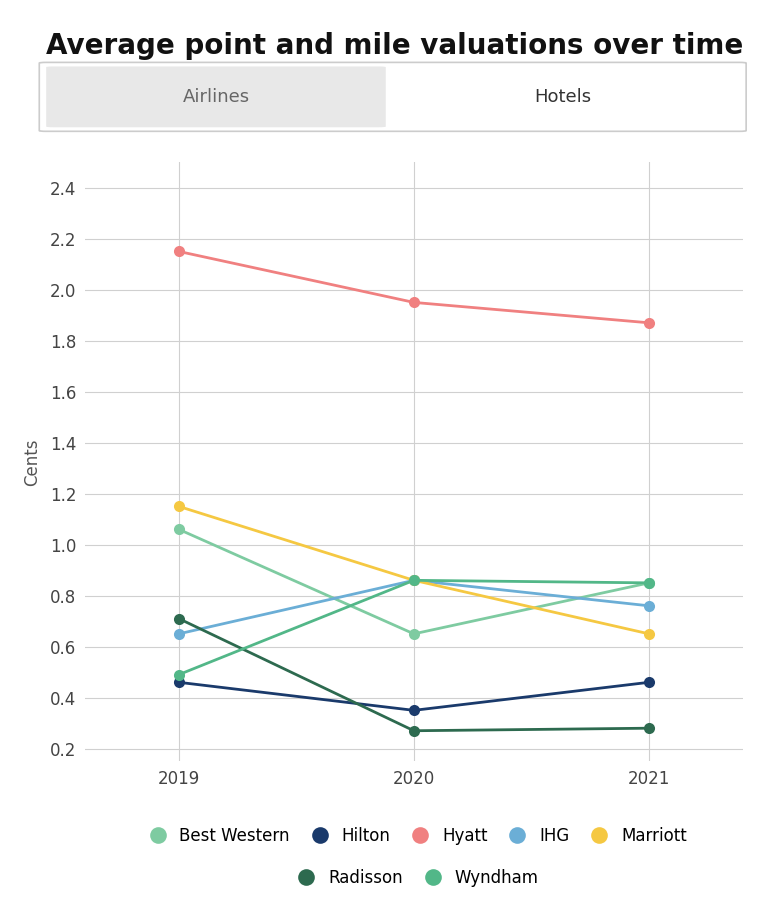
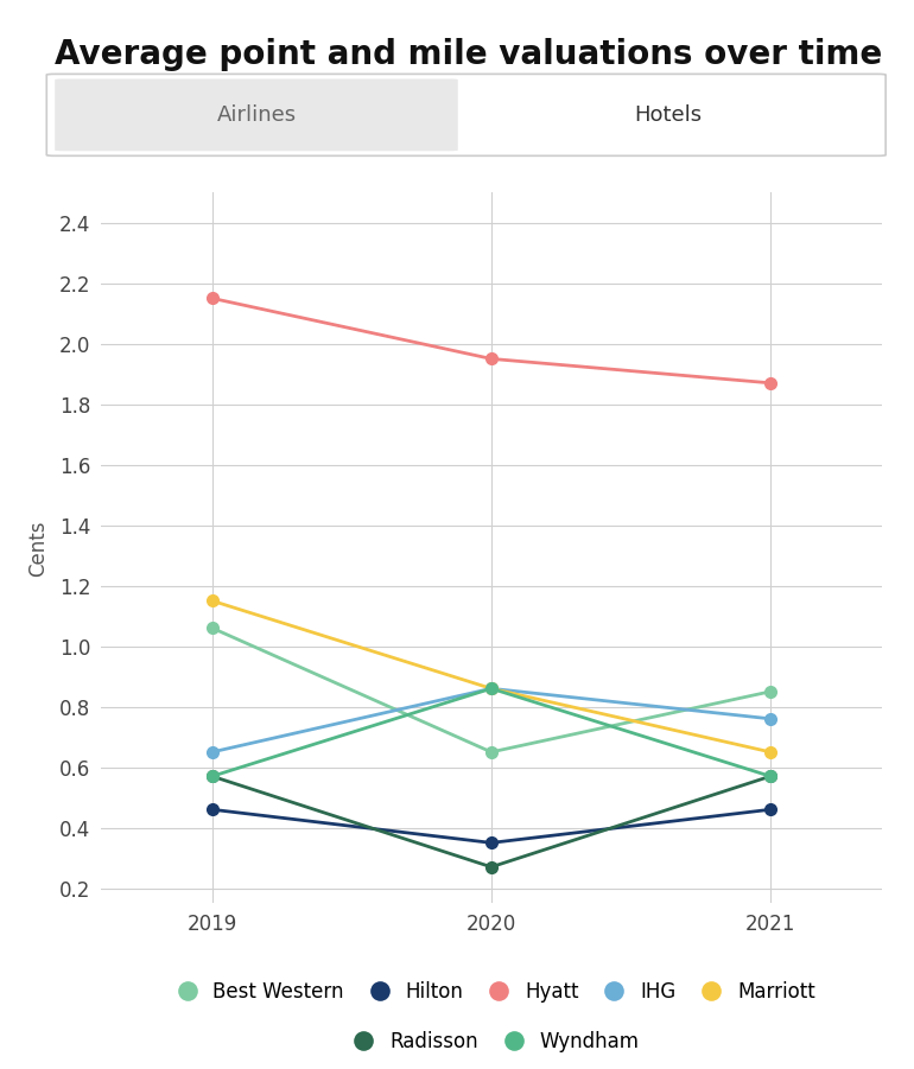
Radisson/2019: 0.71 -> 0.57
Wyndham/2019: 0.49 -> 0.57
Radisson/2021: 0.28 -> 0.57
Wyndham/2021: 0.85 -> 0.57
